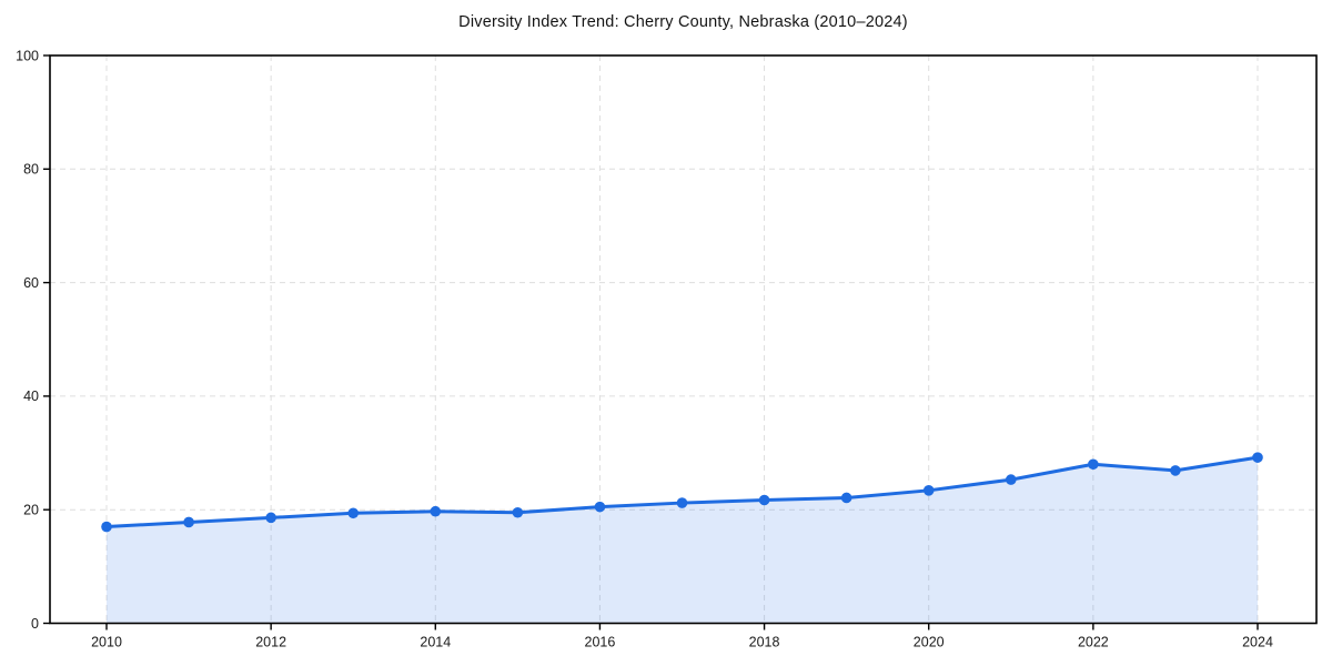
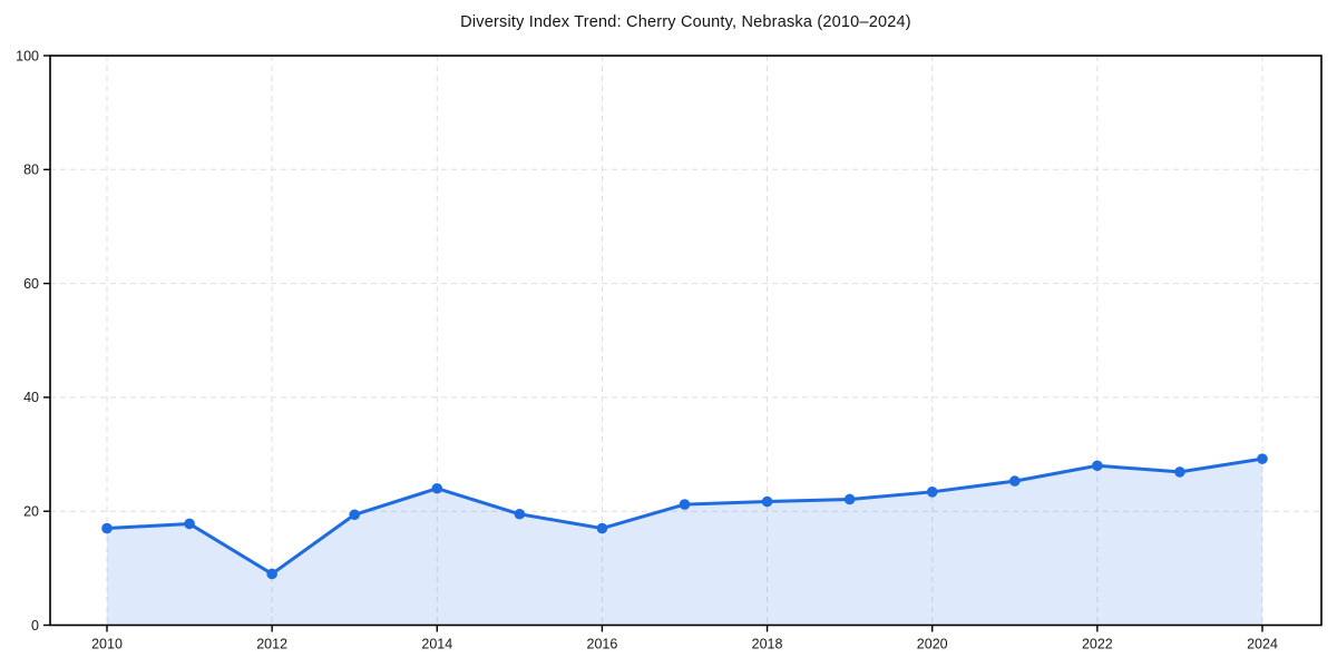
2012: 19 -> 9
2014: 20 -> 24
2016: 20 -> 17
